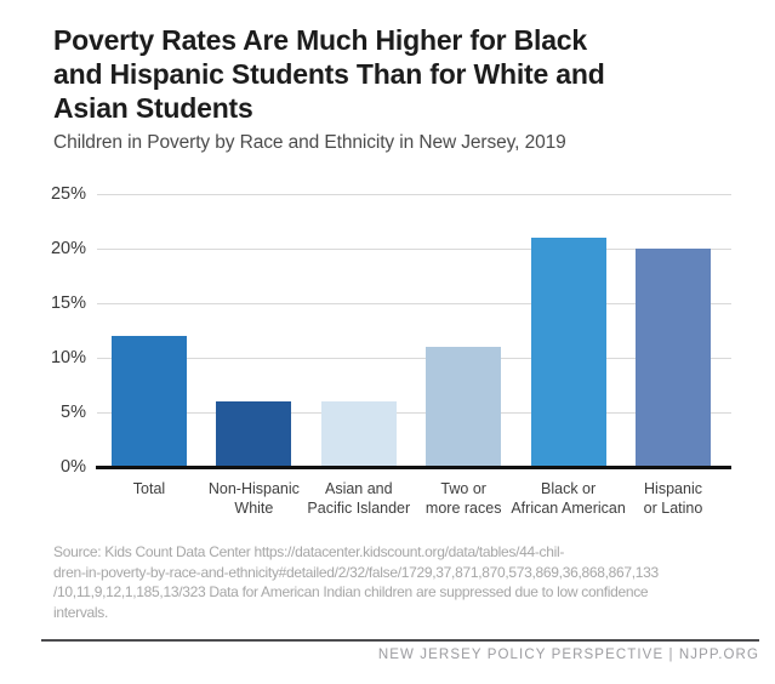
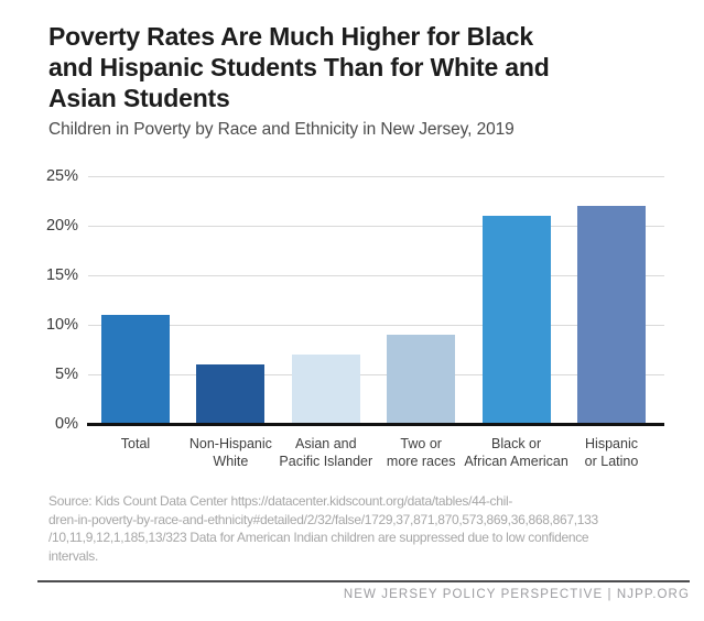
Total: 12% -> 11%
Asian and Pacific Islander: 6% -> 7%
Two or more races: 11% -> 9%
Hispanic or Latino: 20% -> 22%
